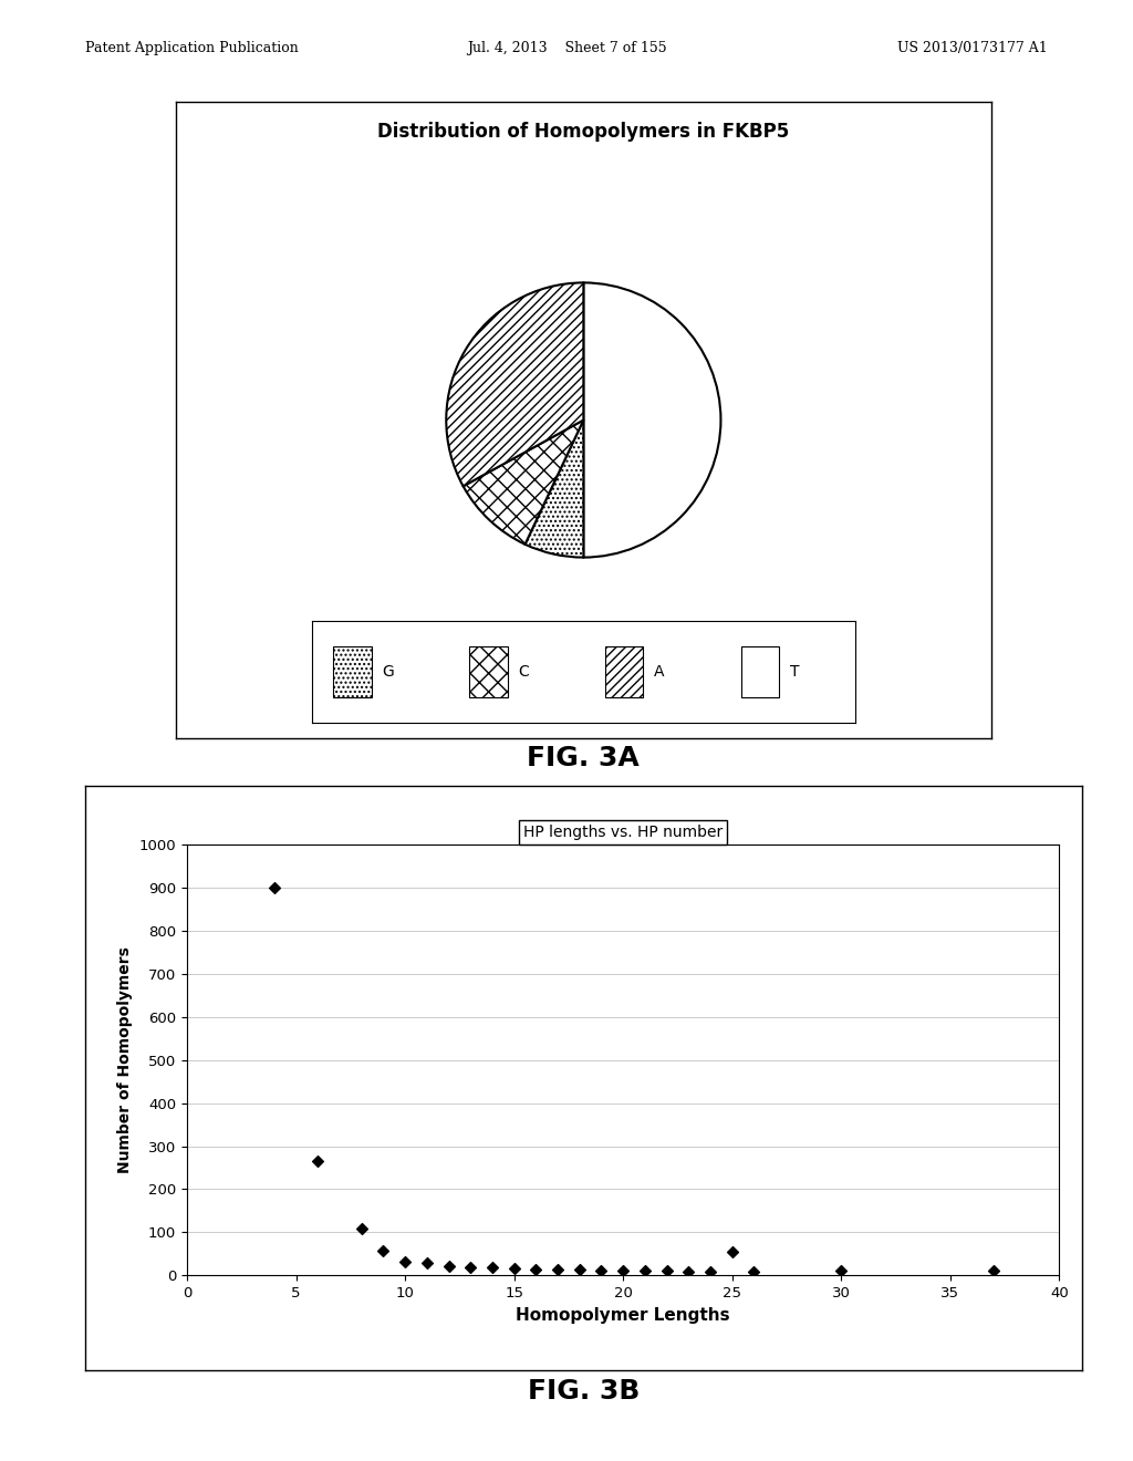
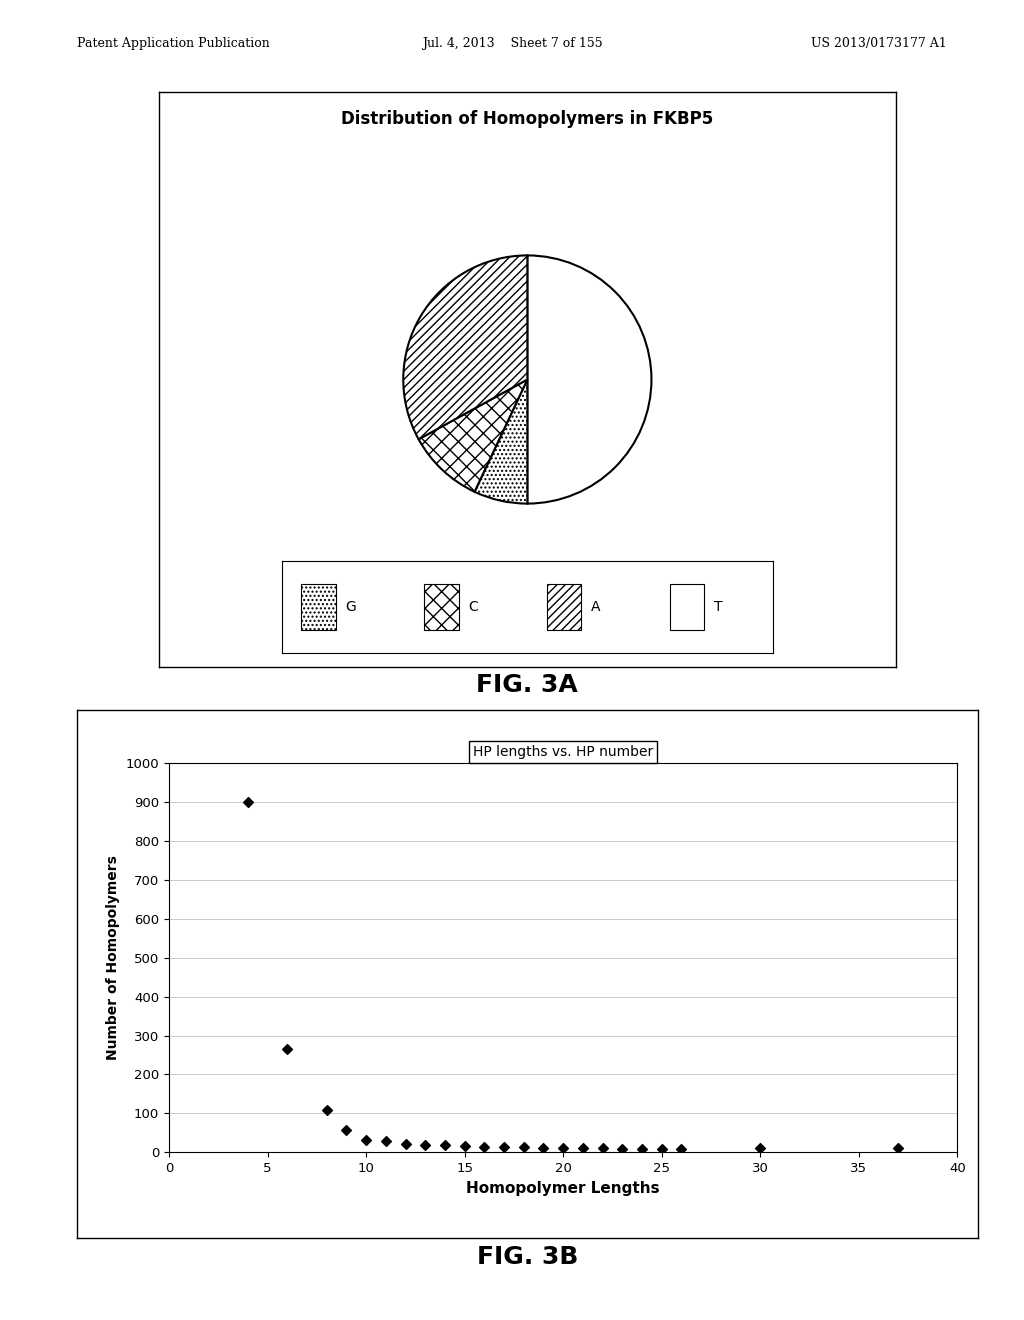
25: 55 -> 9
